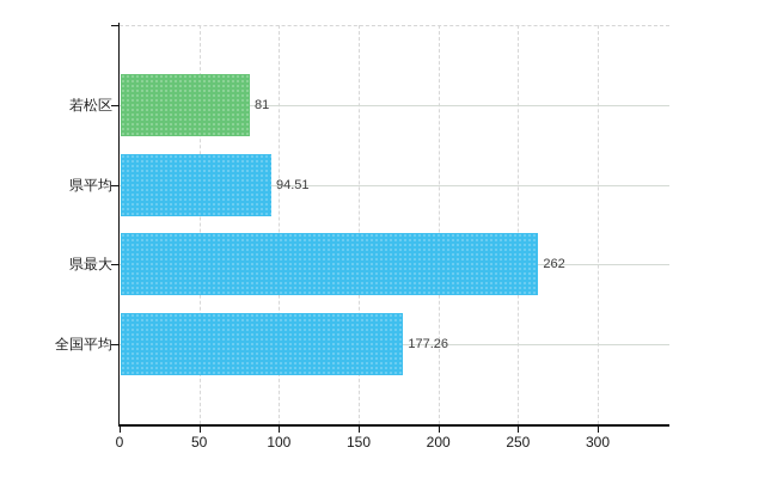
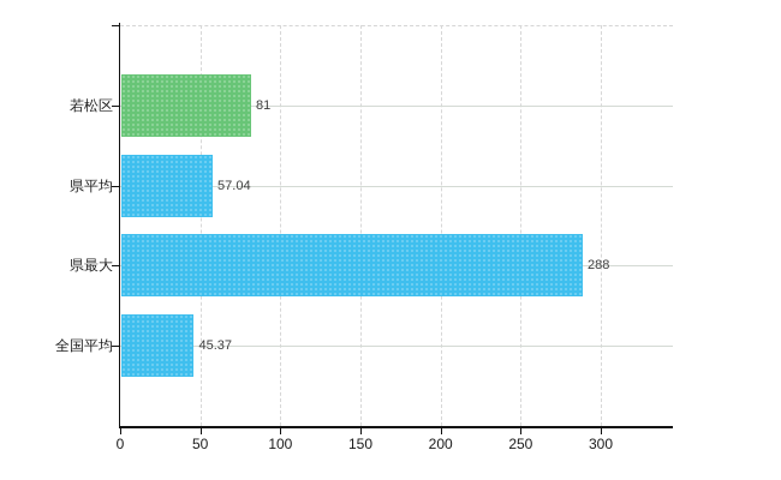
県平均: 94.51 -> 57.04
県最大: 262 -> 288
全国平均: 177.26 -> 45.37
